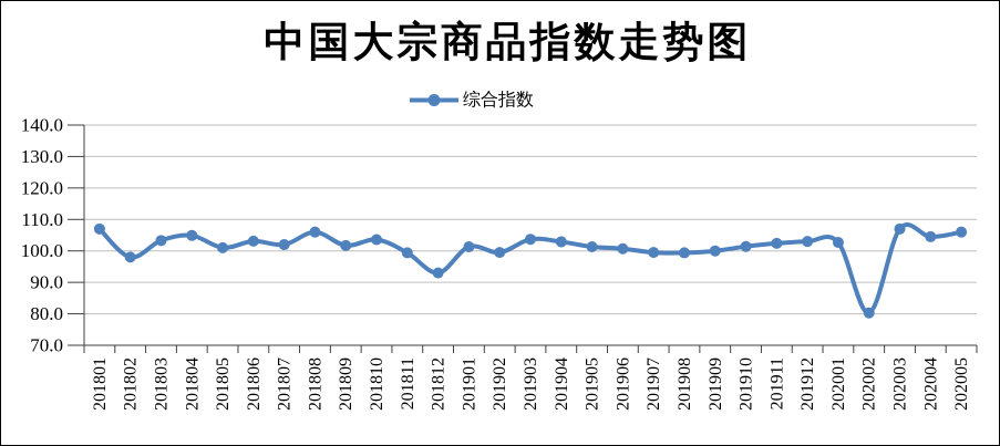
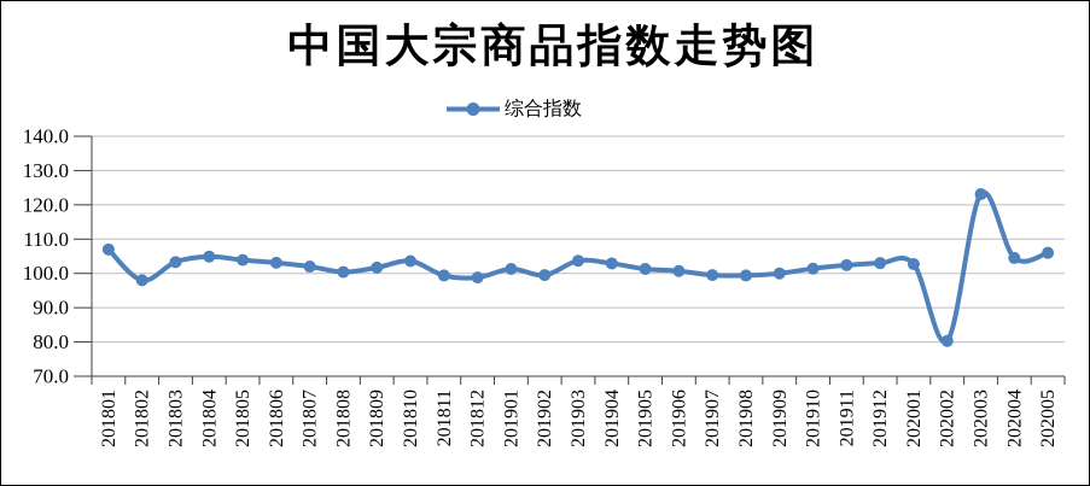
201805: 101 -> 104
201808: 106 -> 100
201812: 93 -> 99
202003: 107 -> 123
